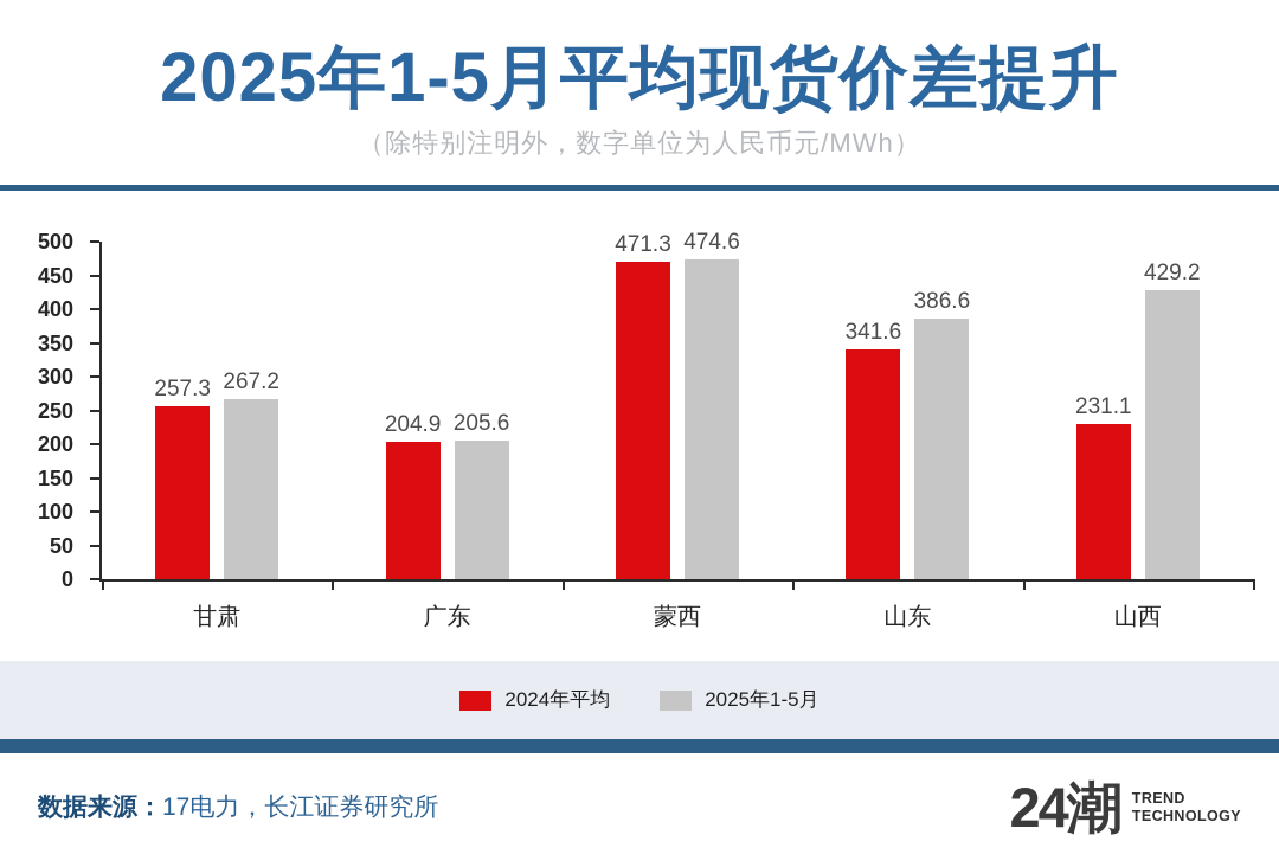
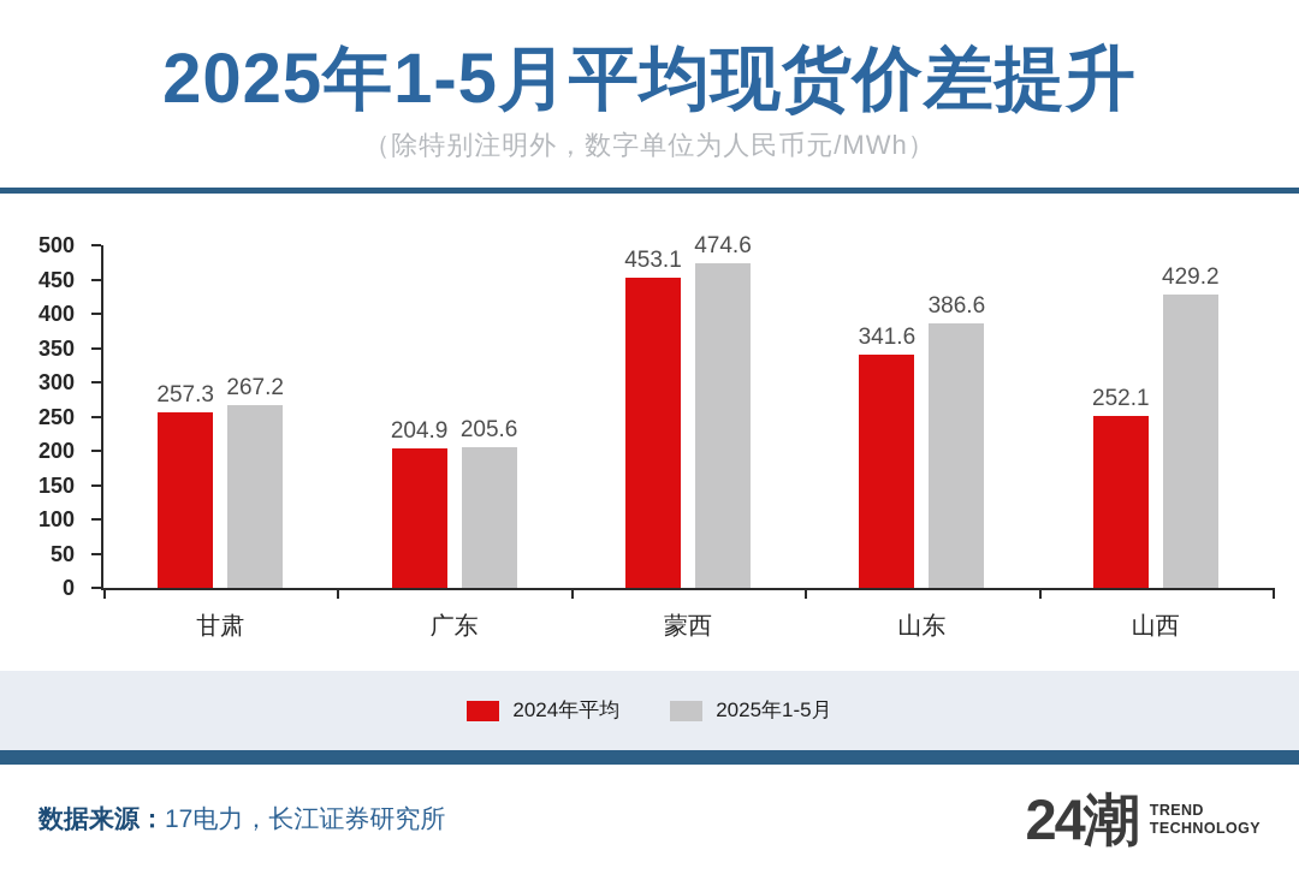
2024年平均/蒙西: 471.3 -> 453.1
2024年平均/山西: 231.1 -> 252.1
